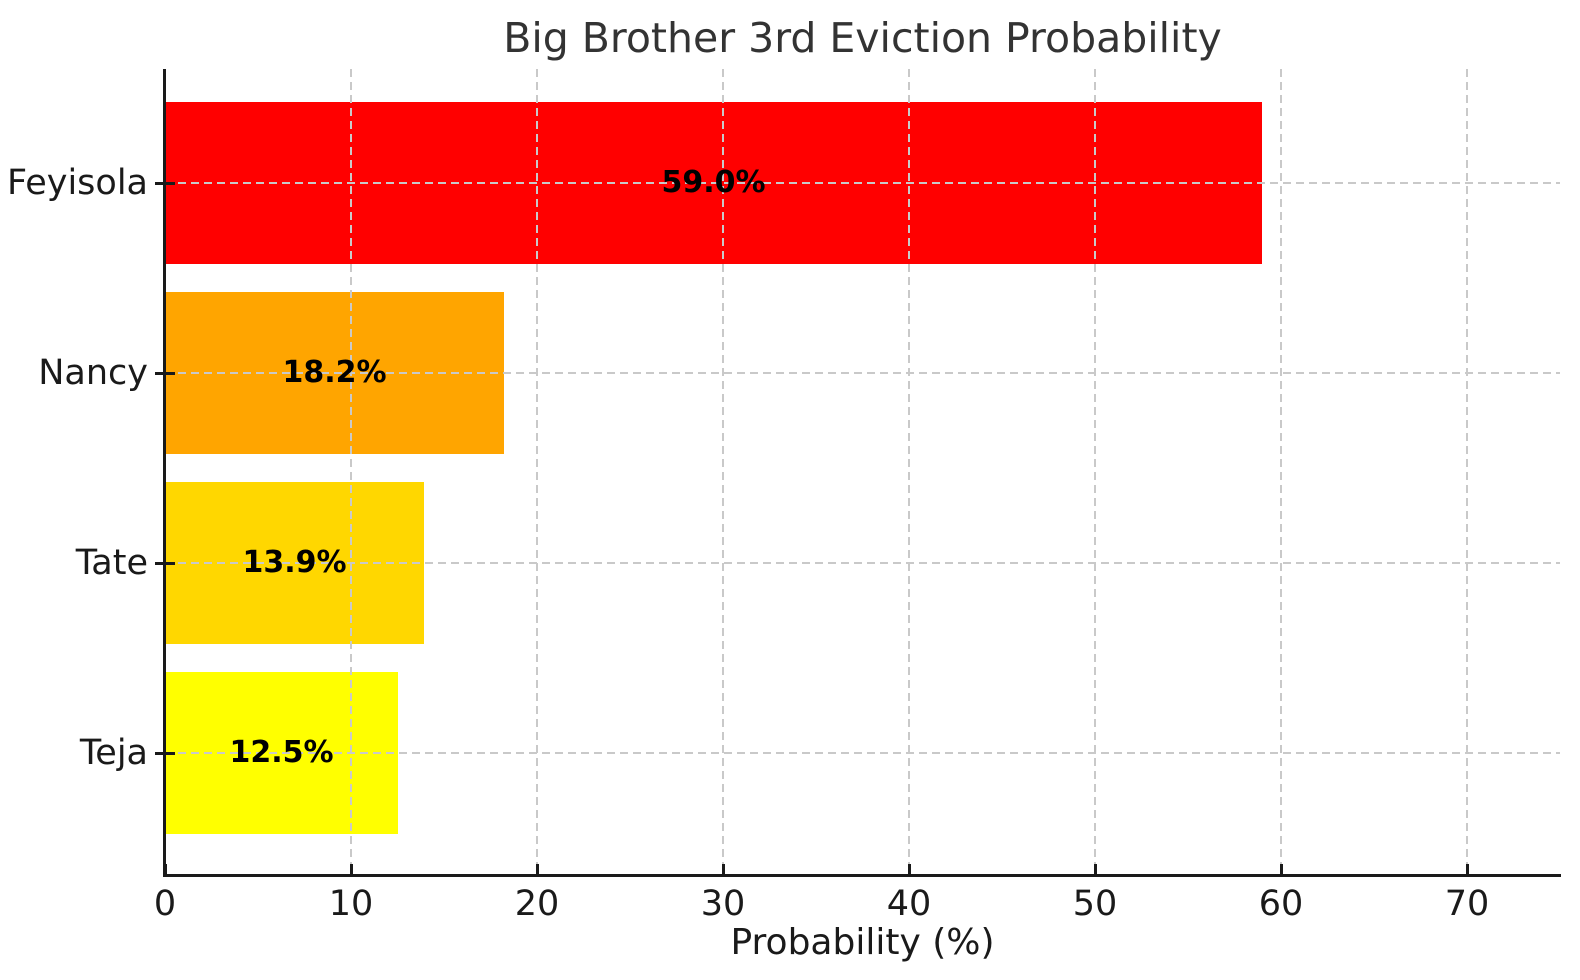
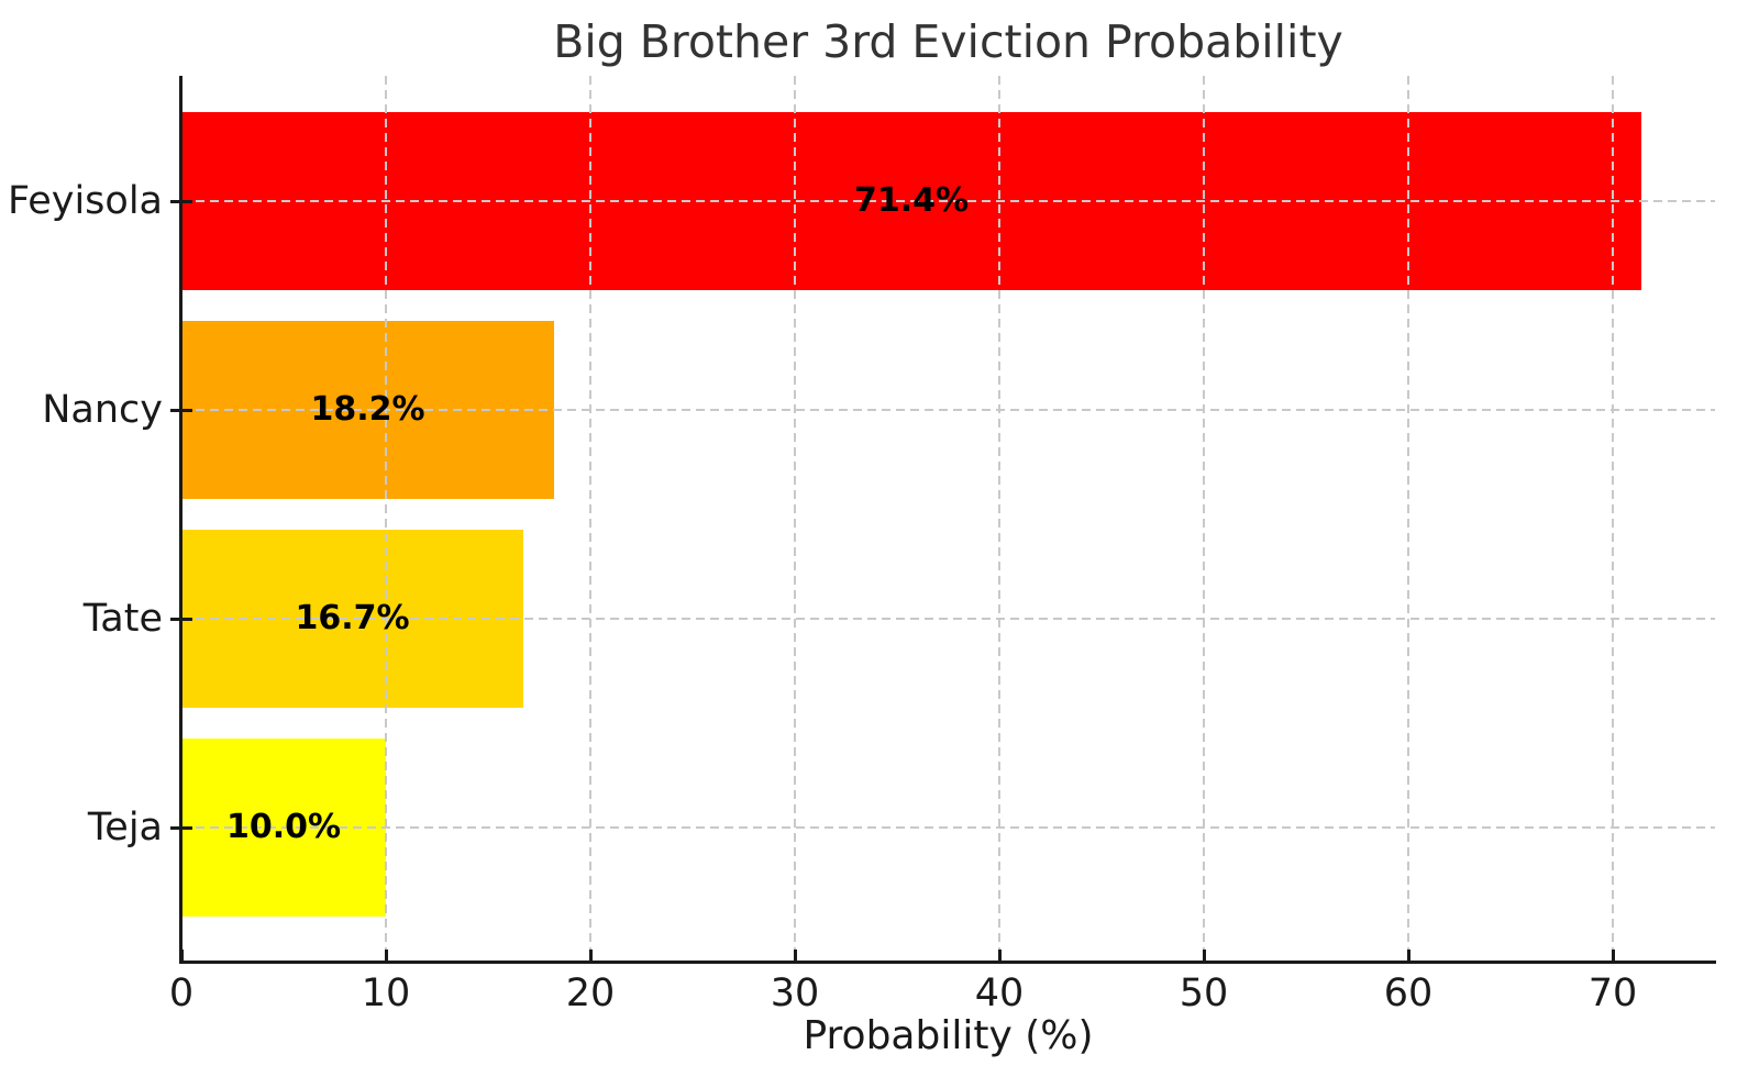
Feyisola: 59.0% -> 71.4%
Tate: 13.9% -> 16.7%
Teja: 12.5% -> 10.0%
